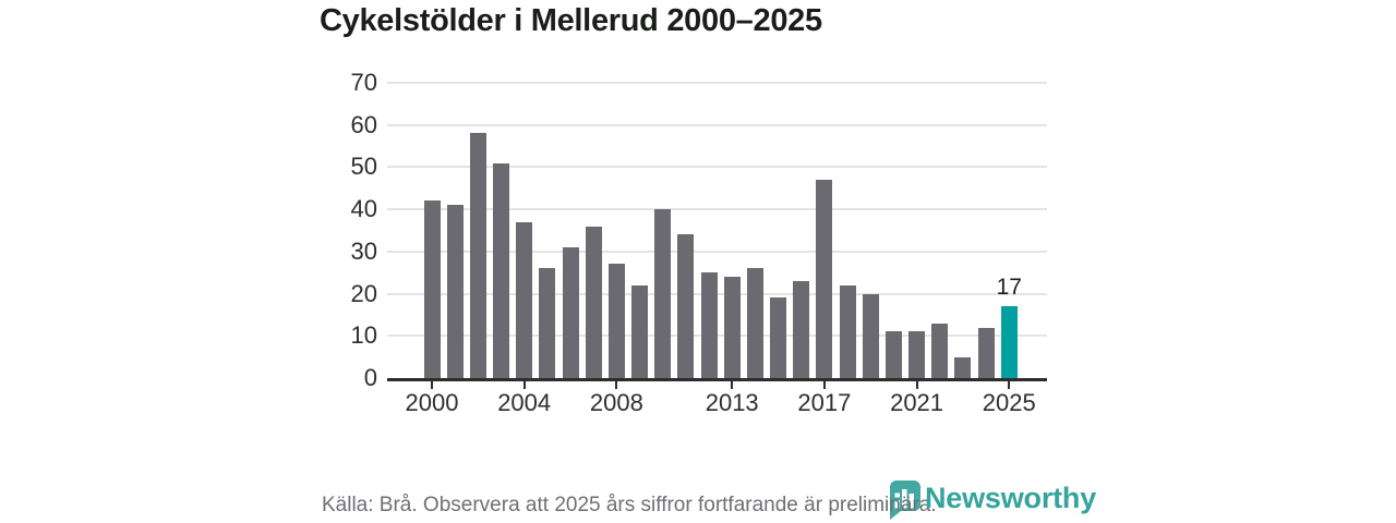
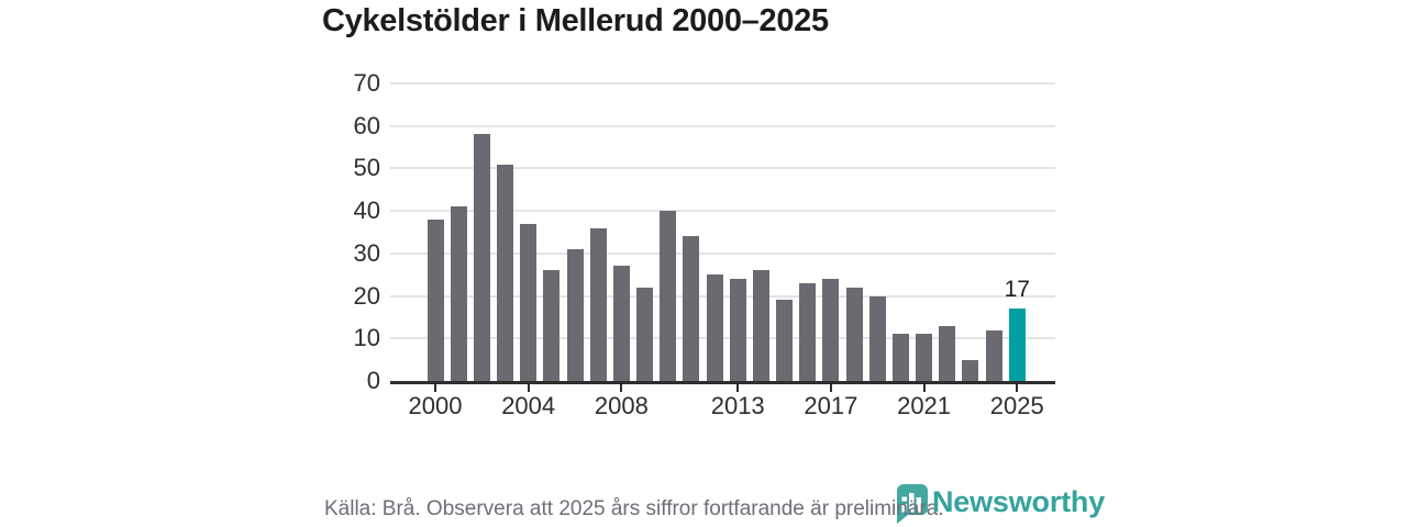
2000: 42 -> 38
2017: 47 -> 24
